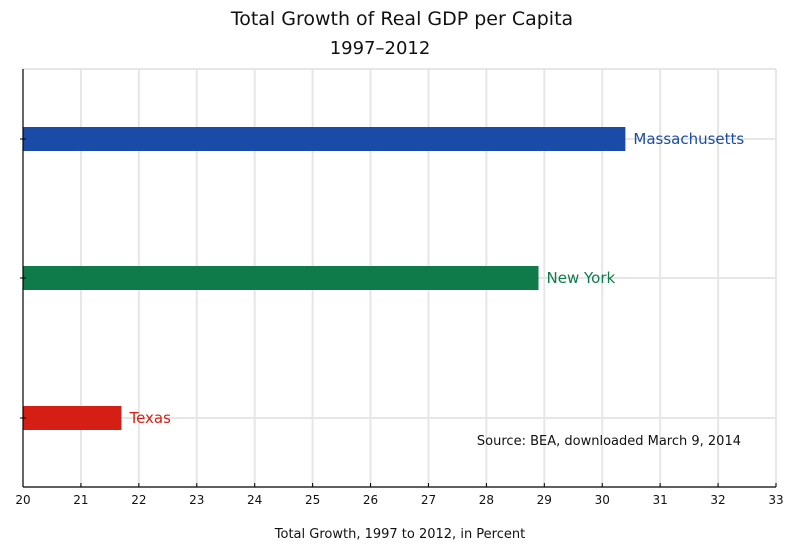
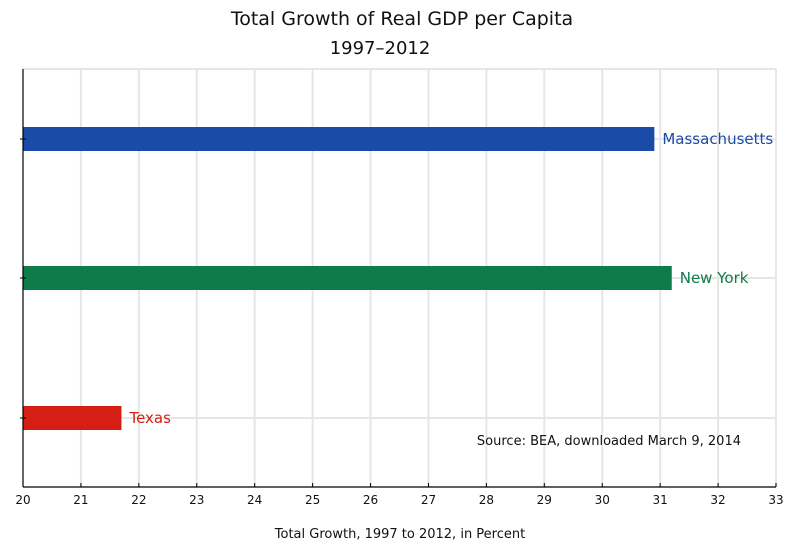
Massachusetts: 30.4 -> 30.9
New York: 28.9 -> 31.2
